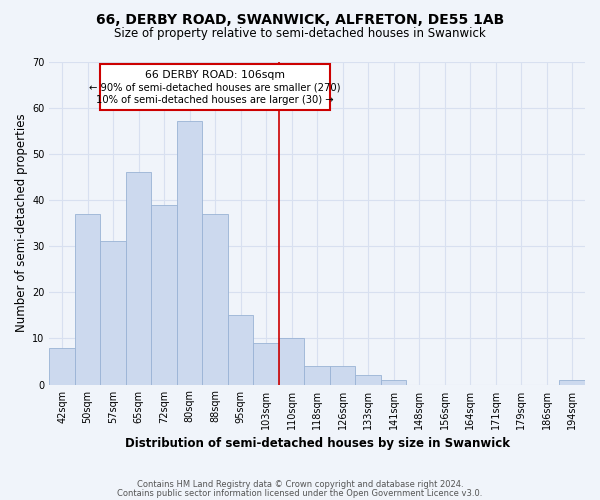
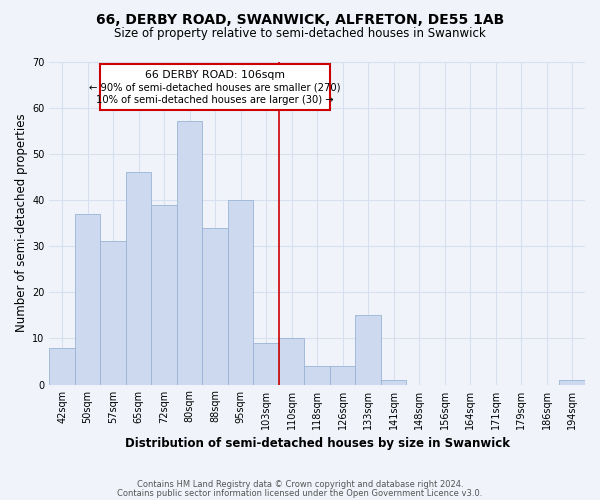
88sqm: 37 -> 34
95sqm: 15 -> 40
133sqm: 2 -> 15
